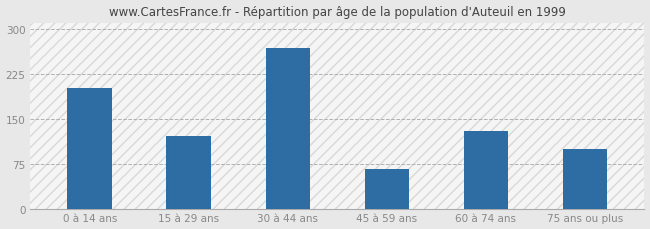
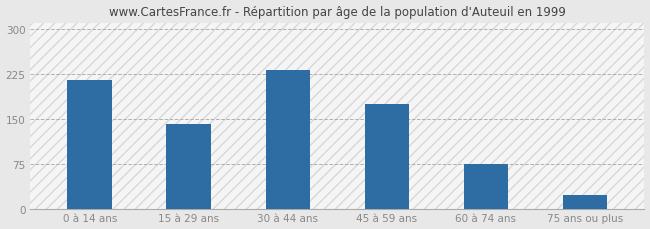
0 à 14 ans: 202 -> 215
15 à 29 ans: 122 -> 141
30 à 44 ans: 268 -> 231
45 à 59 ans: 66 -> 175
60 à 74 ans: 130 -> 74
75 ans ou plus: 100 -> 22
